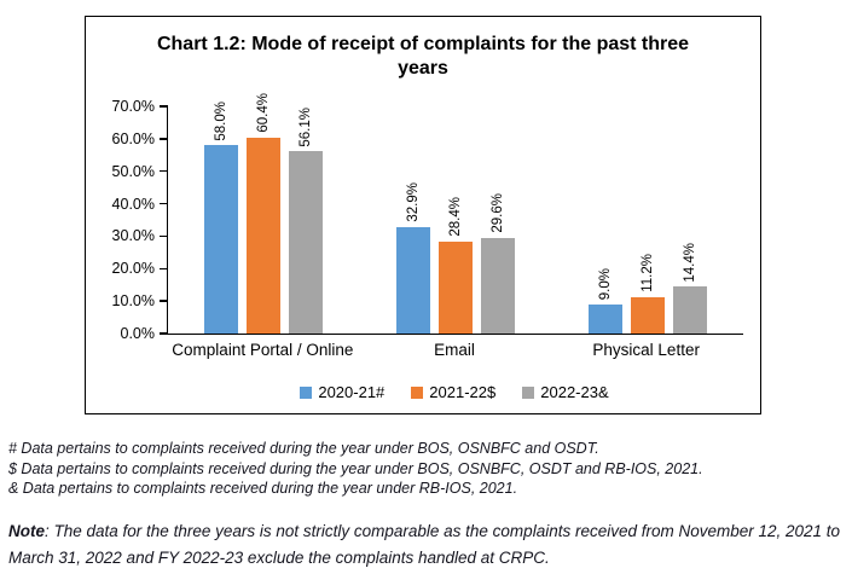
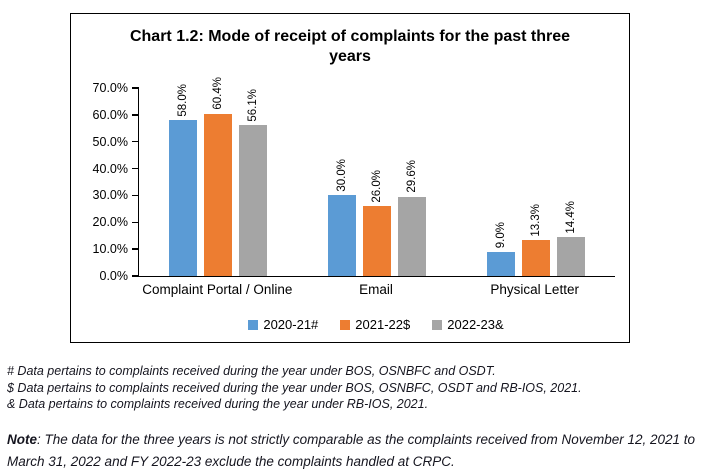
2020-21#/Email: 32.9% -> 30.0%
2021-22$/Email: 28.4% -> 26.0%
2021-22$/Physical Letter: 11.2% -> 13.3%
